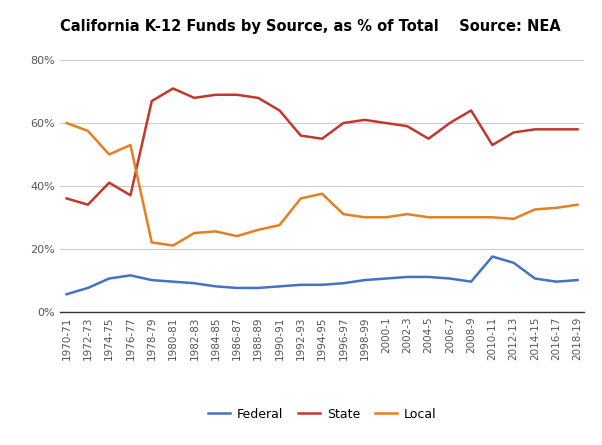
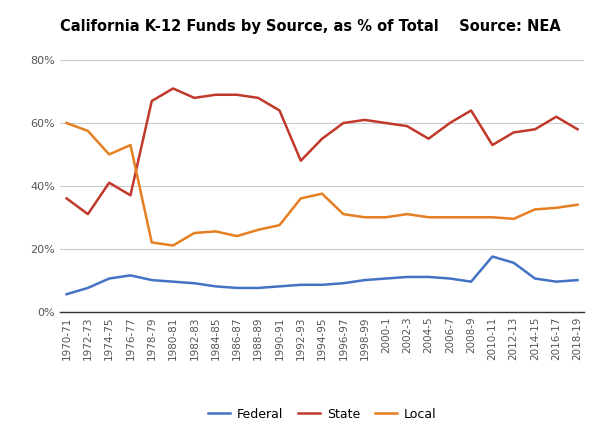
State/1972-73: 34% -> 31%
State/1992-93: 56% -> 48%
State/2016-17: 58% -> 62%
